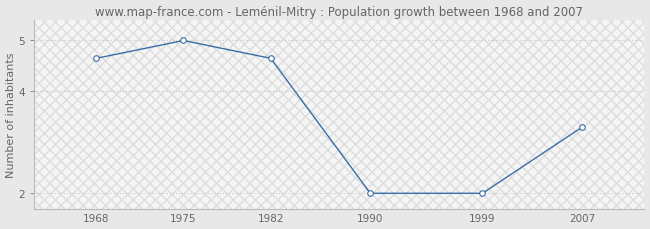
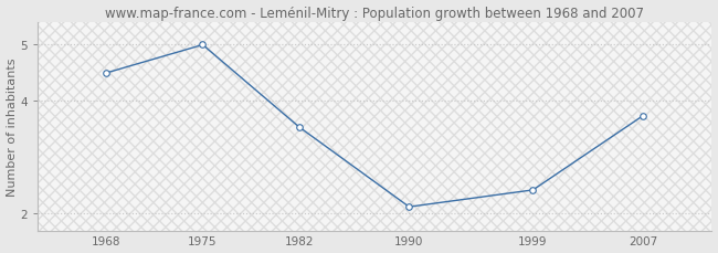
1968: 4.65 -> 4.50
1982: 4.65 -> 3.54
1990: 2.00 -> 2.12
1999: 2.00 -> 2.42
2007: 3.30 -> 3.74
